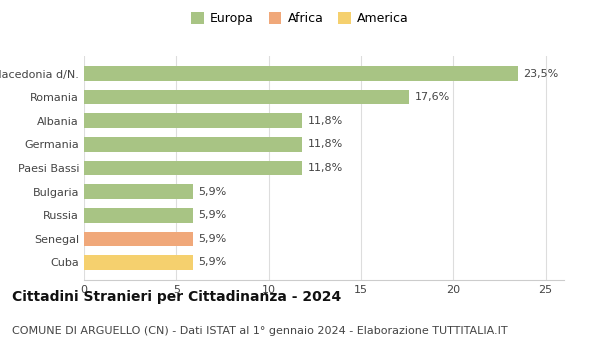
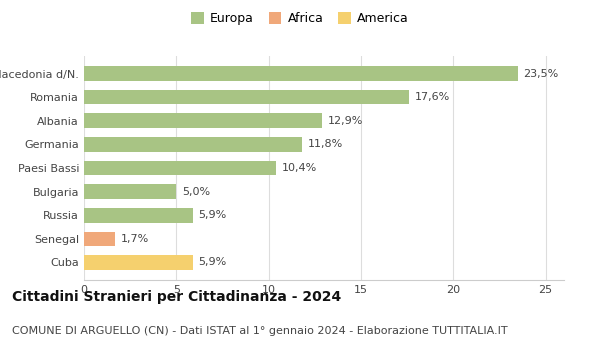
Albania: 11,8% -> 12,9%
Paesi Bassi: 11,8% -> 10,4%
Bulgaria: 5,9% -> 5,0%
Senegal: 5,9% -> 1,7%
